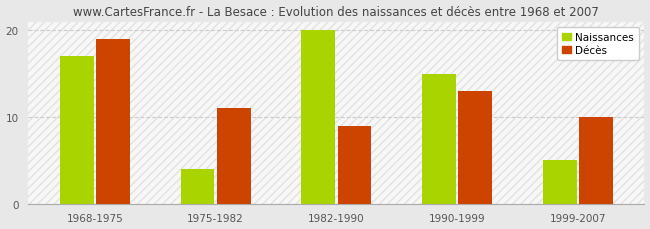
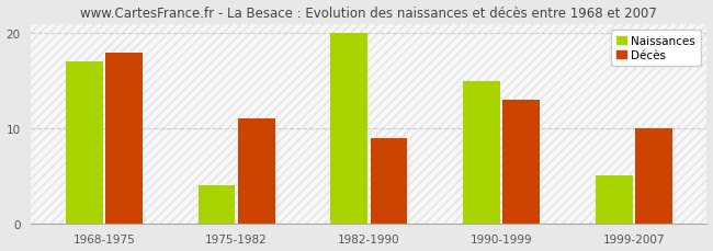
Décès/1968-1975: 19 -> 18
